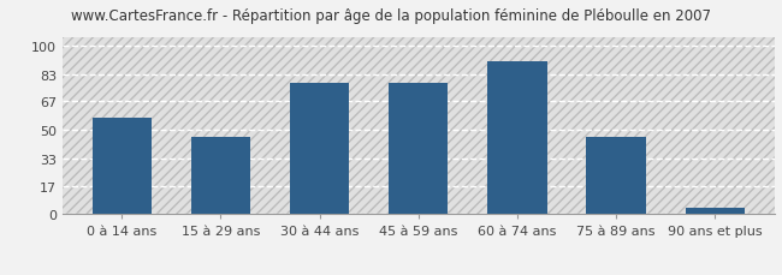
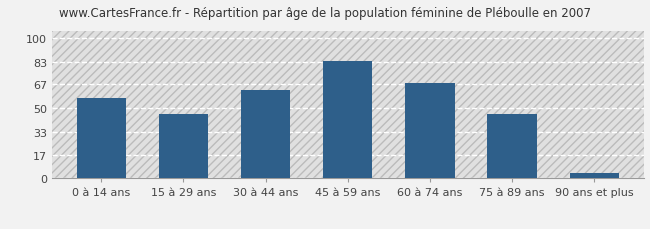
30 à 44 ans: 78 -> 63
45 à 59 ans: 78 -> 84
60 à 74 ans: 91 -> 68
